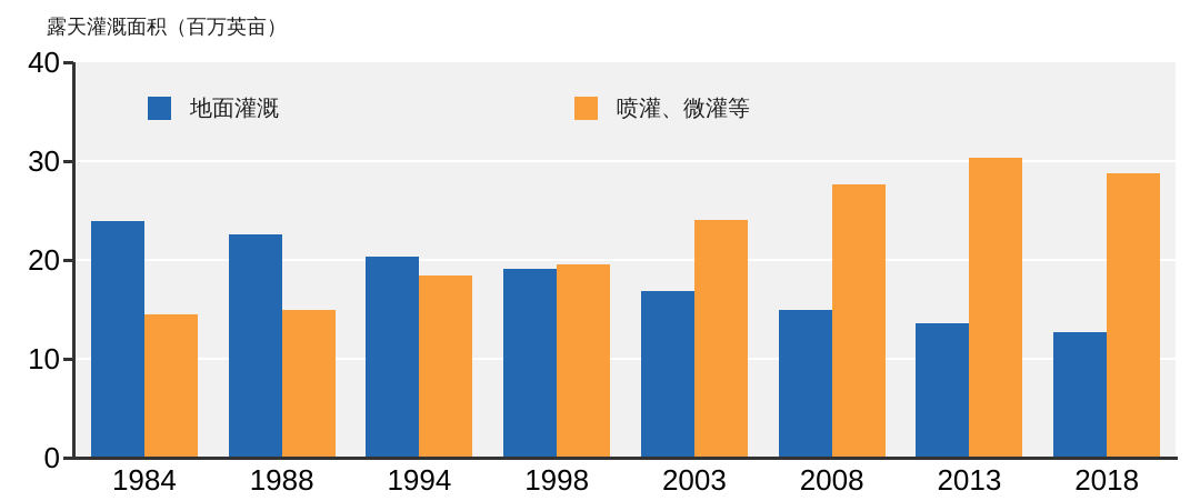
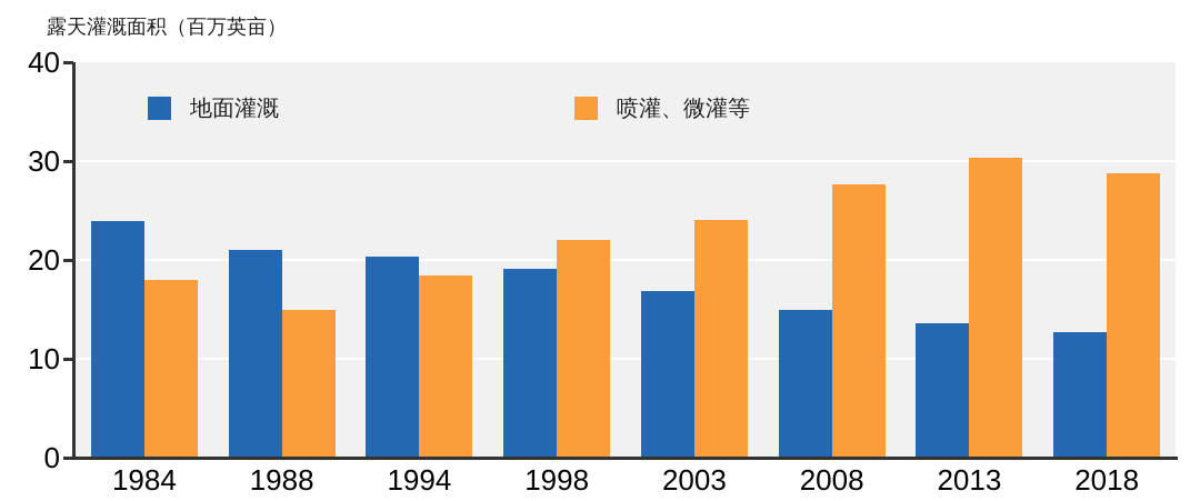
喷灌、微灌等/1984: 14 -> 18
地面灌溉/1988: 23 -> 21
喷灌、微灌等/1998: 20 -> 22
